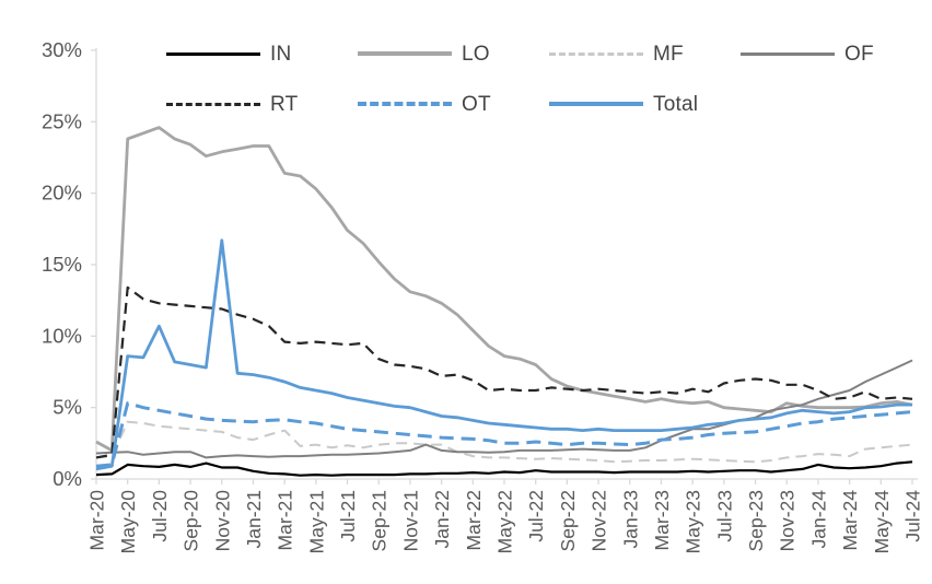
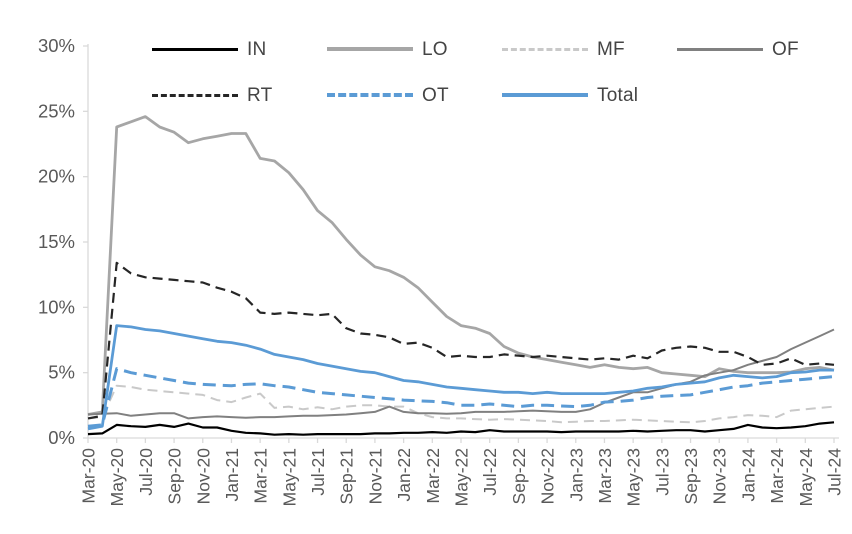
LO/Mar-20: 2.6% -> 1.8%
Total/Jul-20: 10.7% -> 8.3%
Total/Nov-20: 16.7% -> 7.6%
